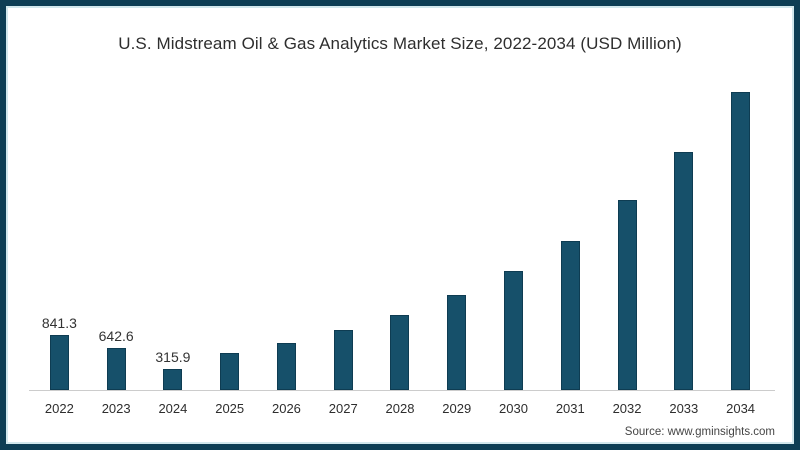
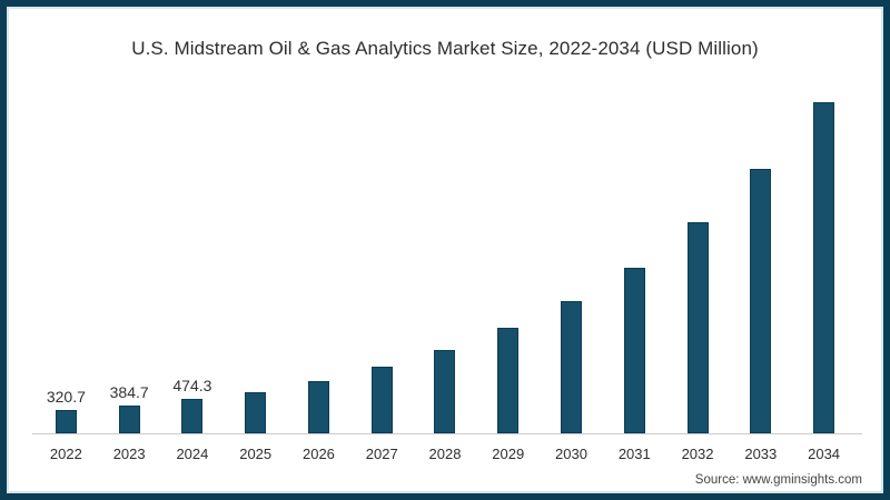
2022: 841.3 -> 320.7
2023: 642.6 -> 384.7
2024: 315.9 -> 474.3
